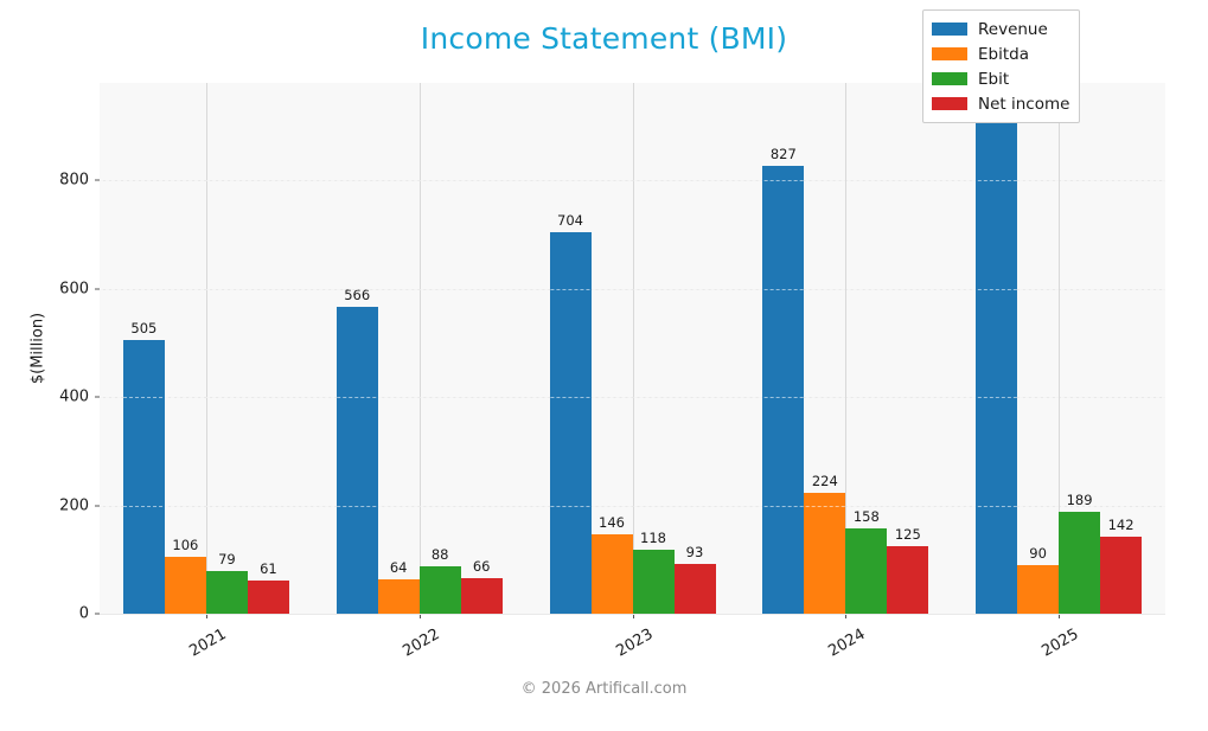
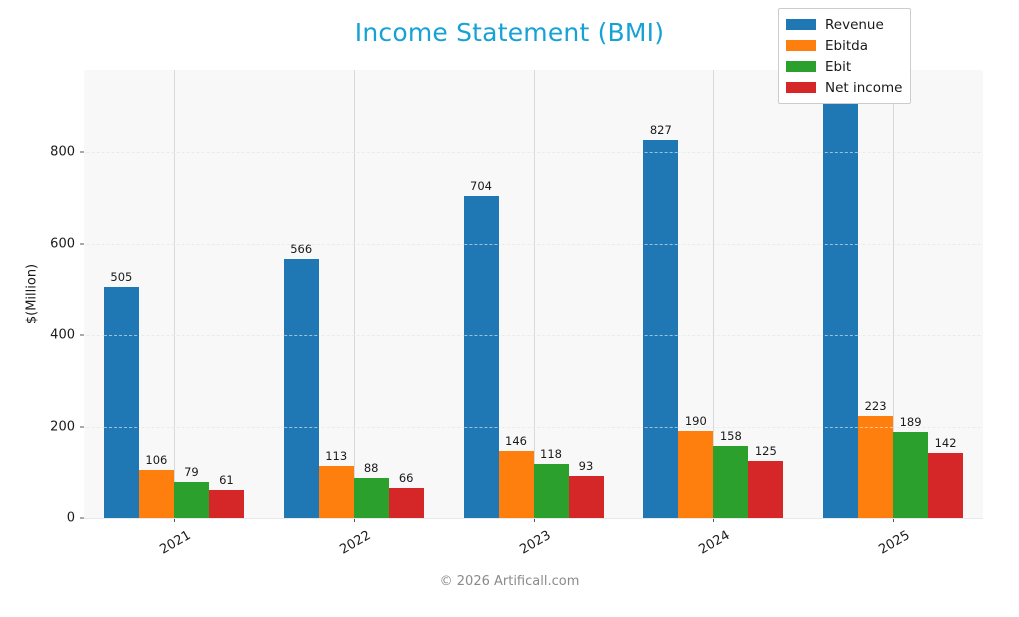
Ebitda/2022: 64 -> 113
Ebitda/2024: 224 -> 190
Ebitda/2025: 90 -> 223
